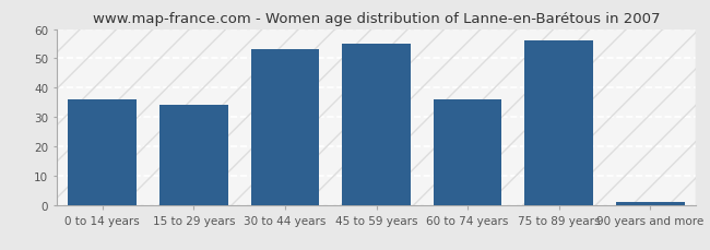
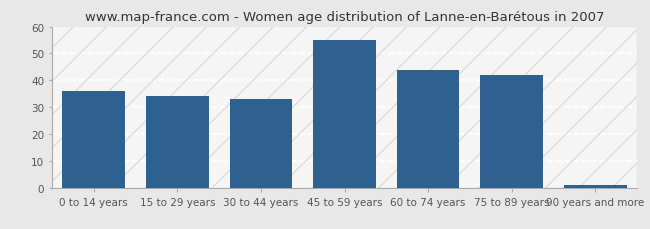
30 to 44 years: 53 -> 33
60 to 74 years: 36 -> 44
75 to 89 years: 56 -> 42
